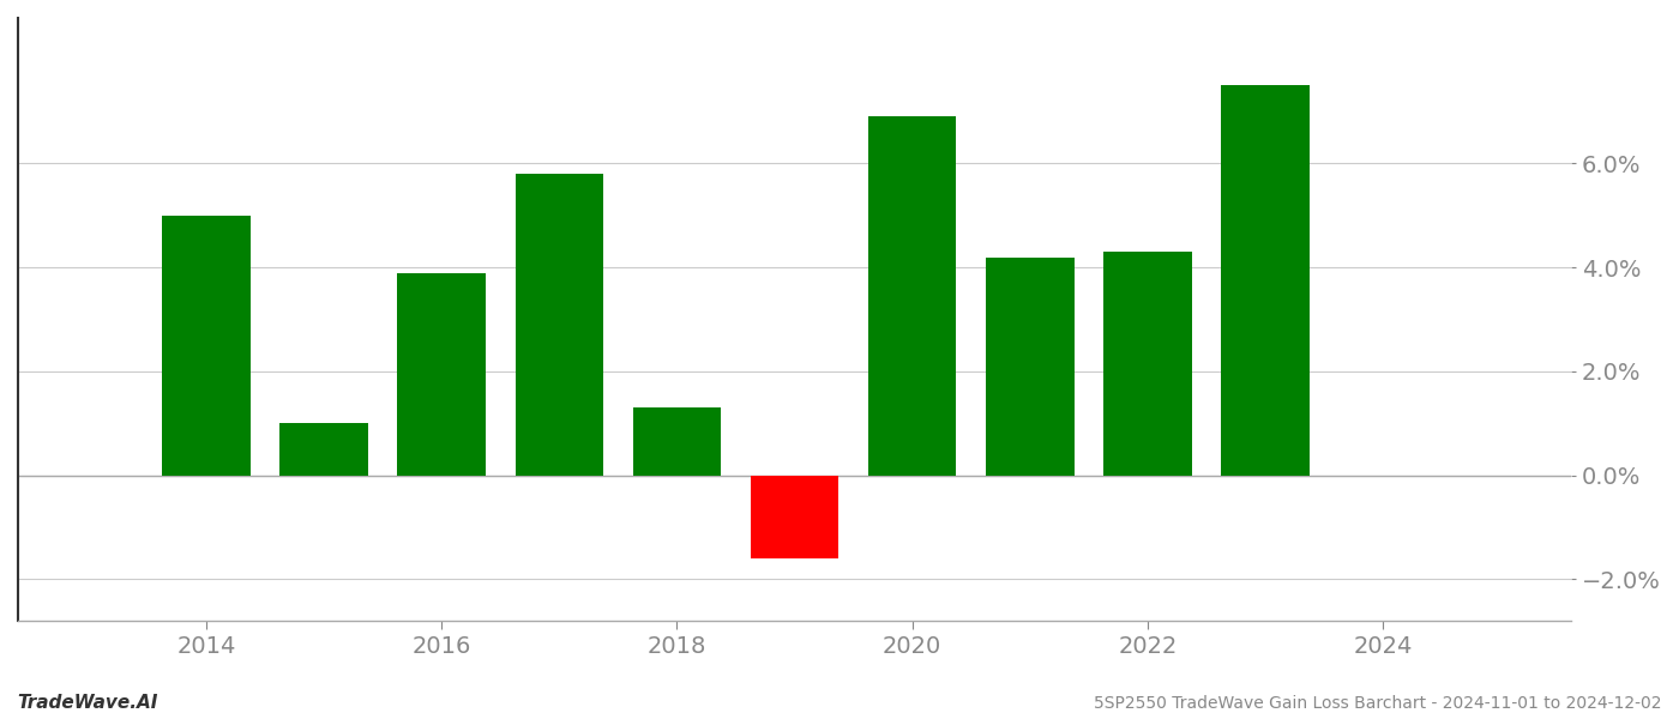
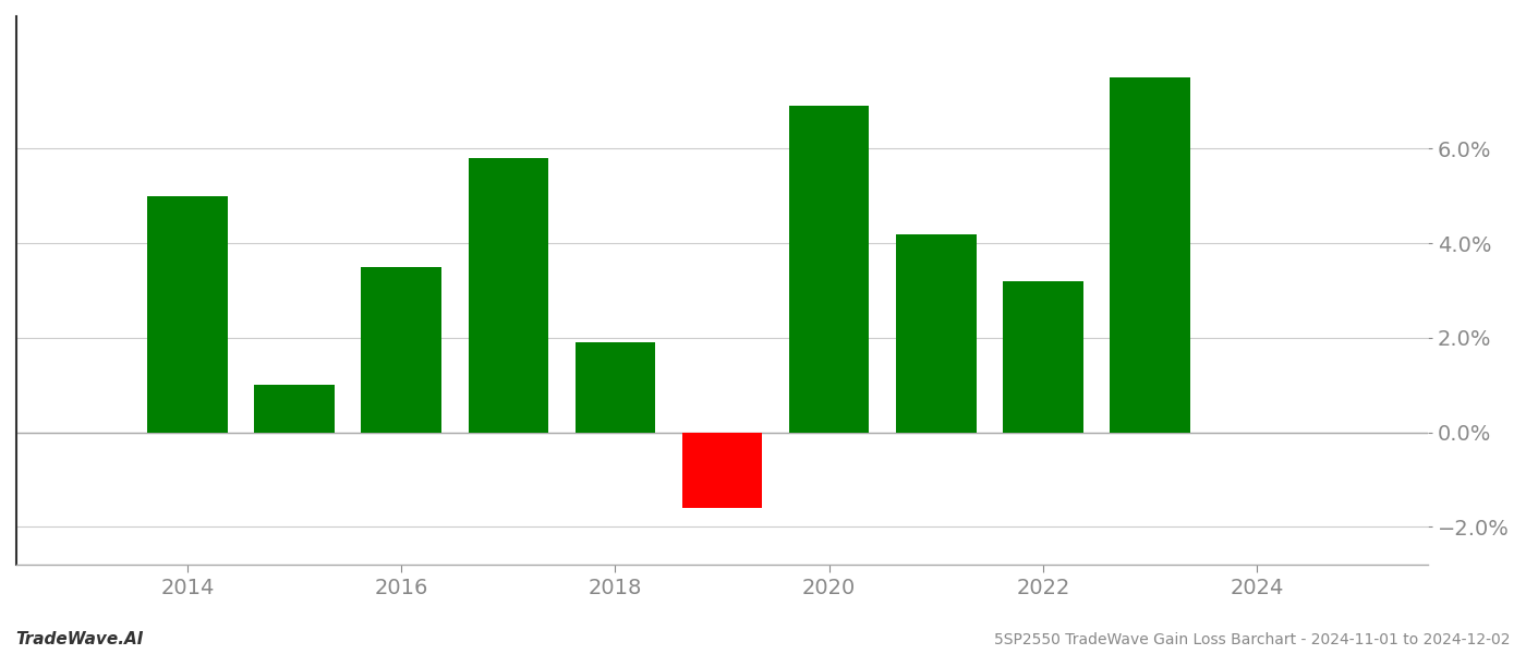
2016: 3.9% -> 3.5%
2018: 1.3% -> 1.9%
2022: 4.3% -> 3.2%
